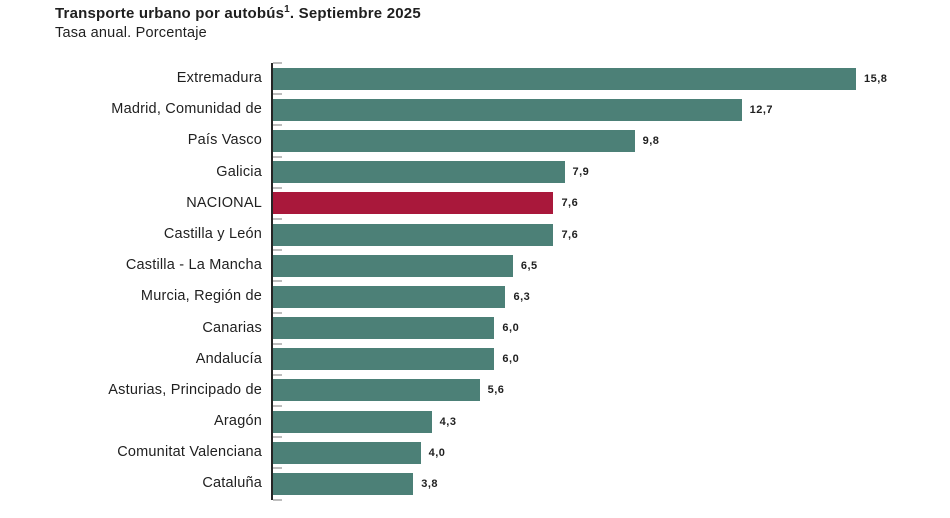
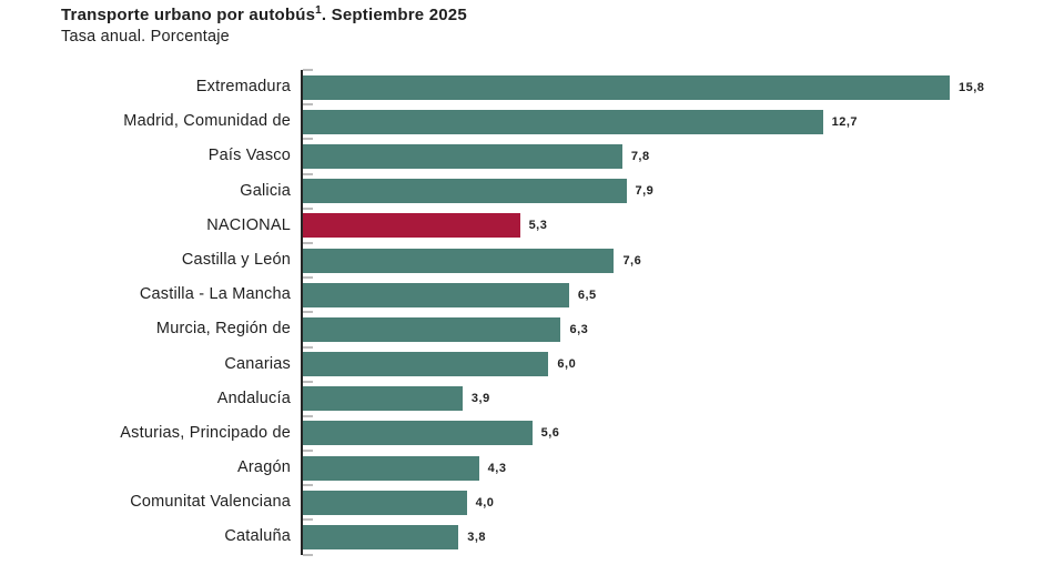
País Vasco: 9,8 -> 7,8
NACIONAL: 7,6 -> 5,3
Andalucía: 6,0 -> 3,9
